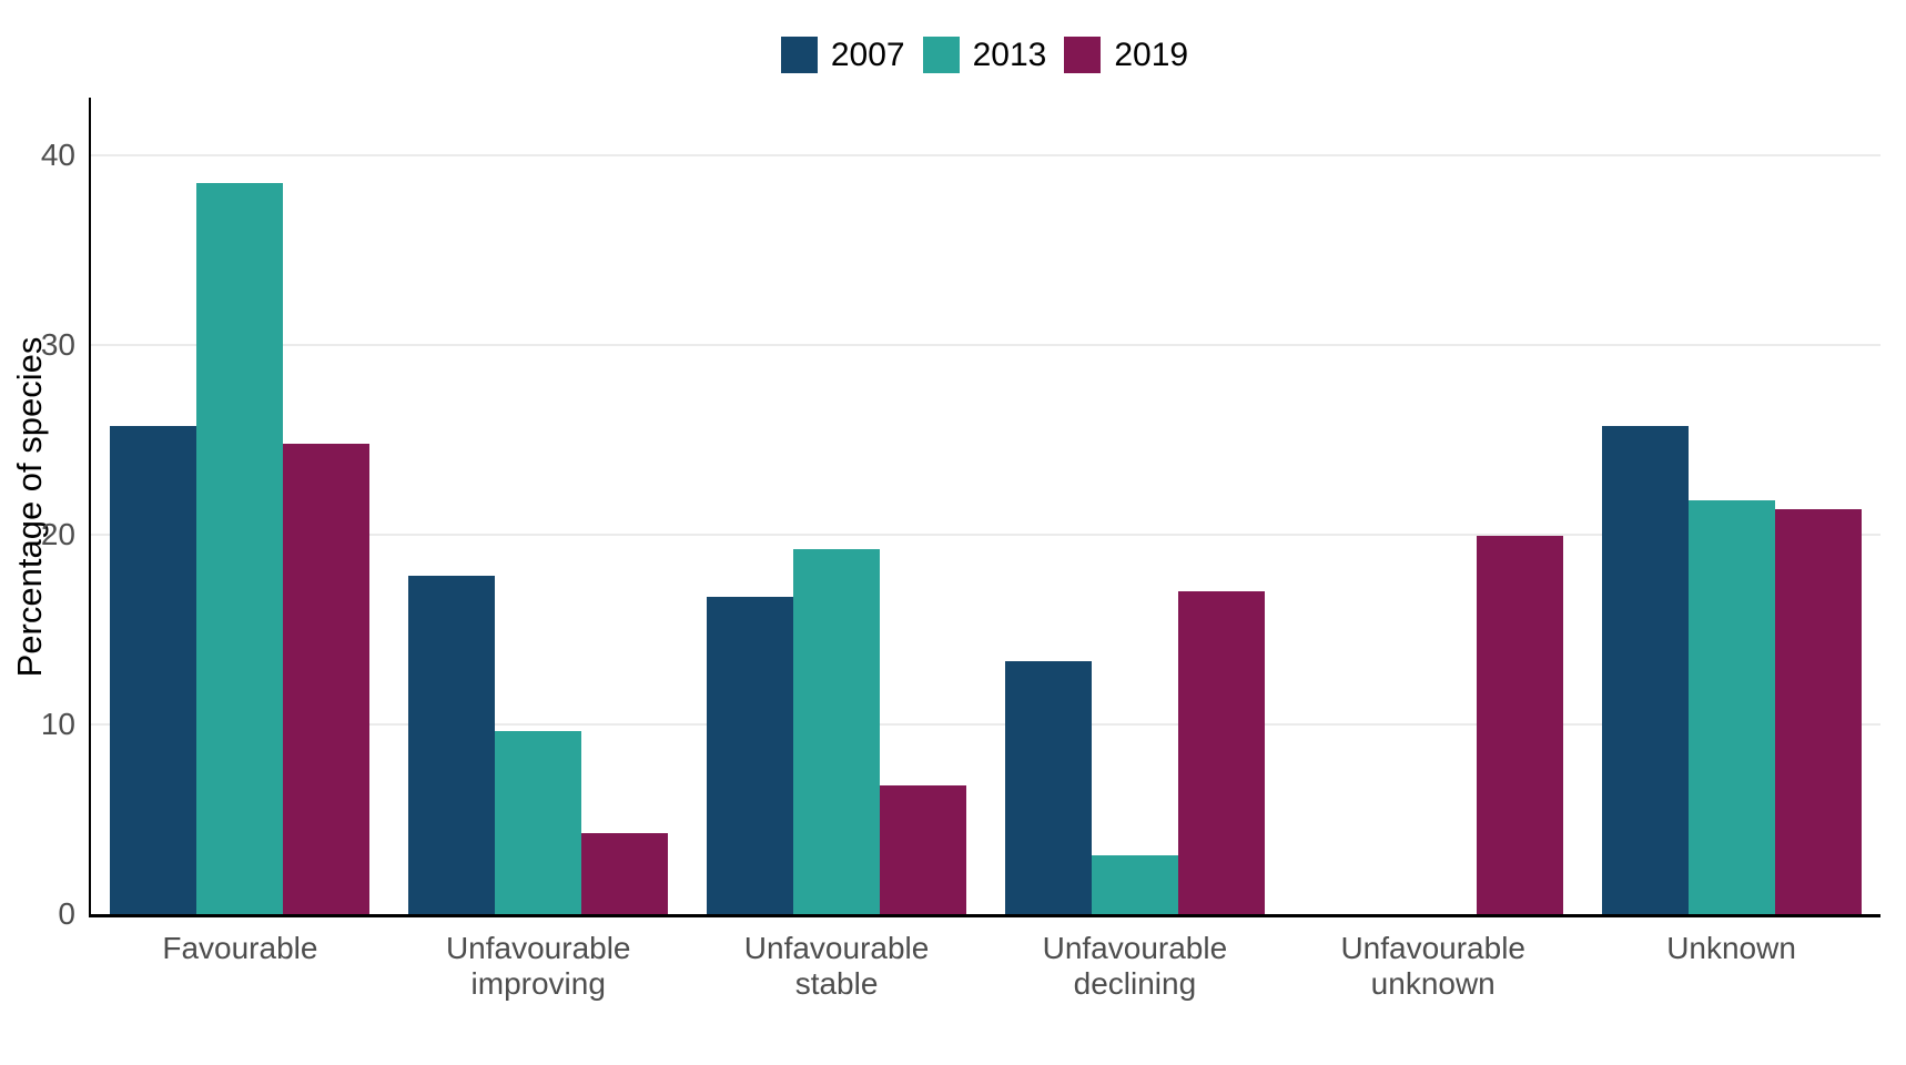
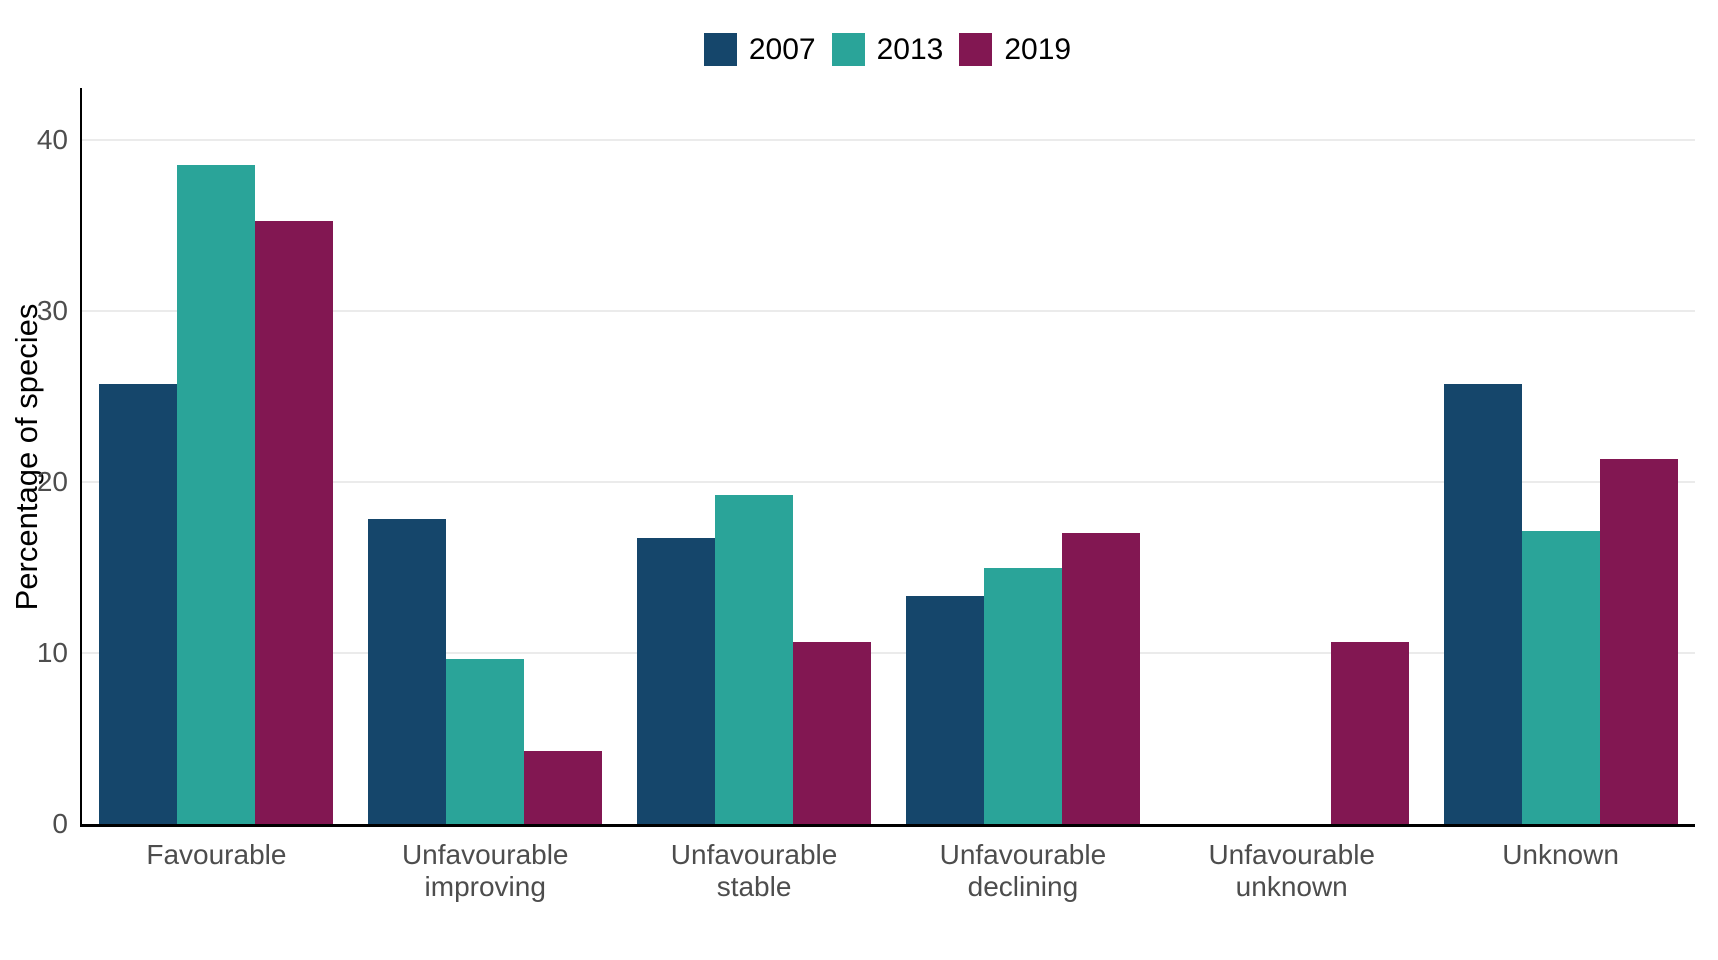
2019/Favourable: 24.9 -> 35.4
2019/Unfavourable stable: 6.8 -> 10.7
2013/Unfavourable declining: 3.1 -> 15.0
2019/Unfavourable unknown: 20.0 -> 10.7
2013/Unknown: 21.9 -> 17.2
